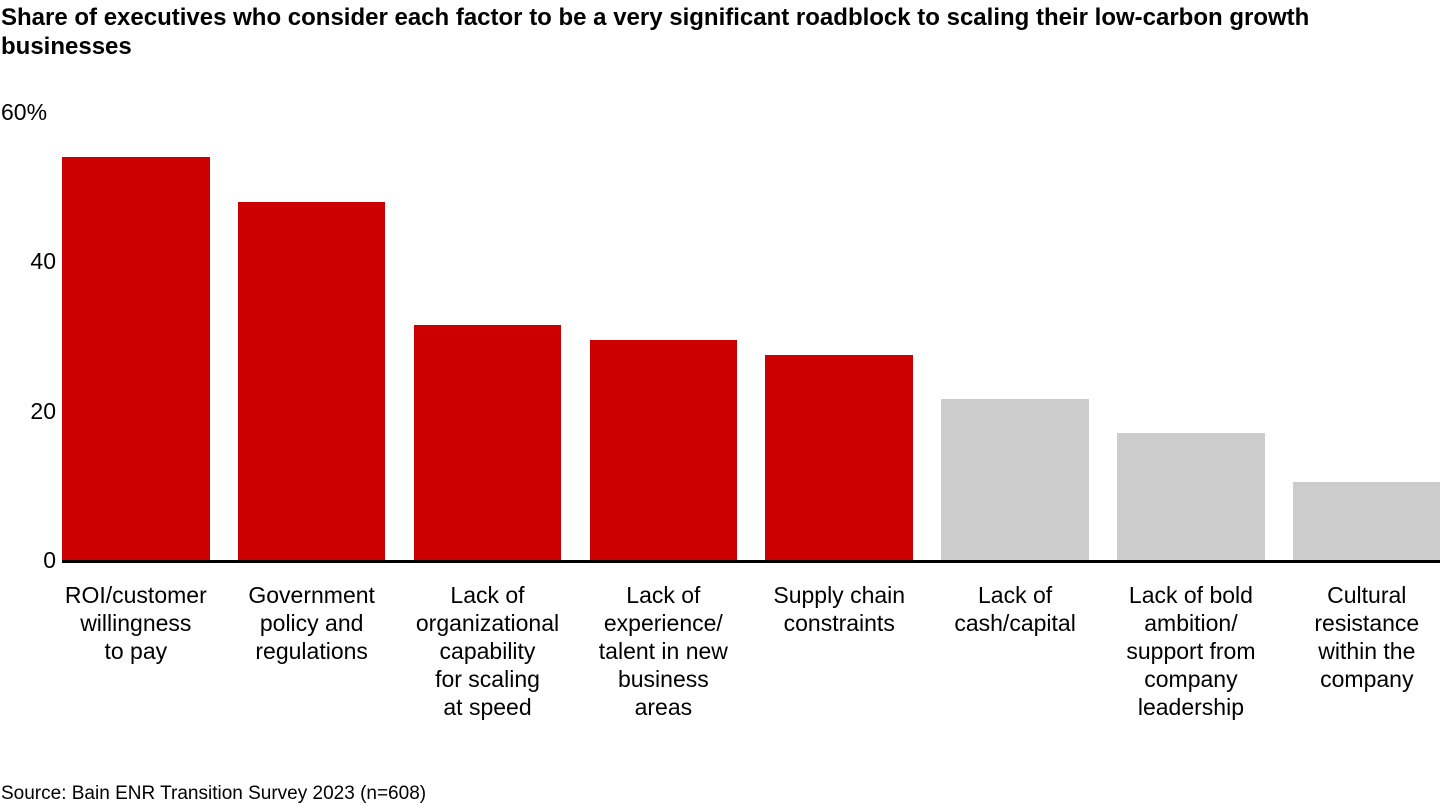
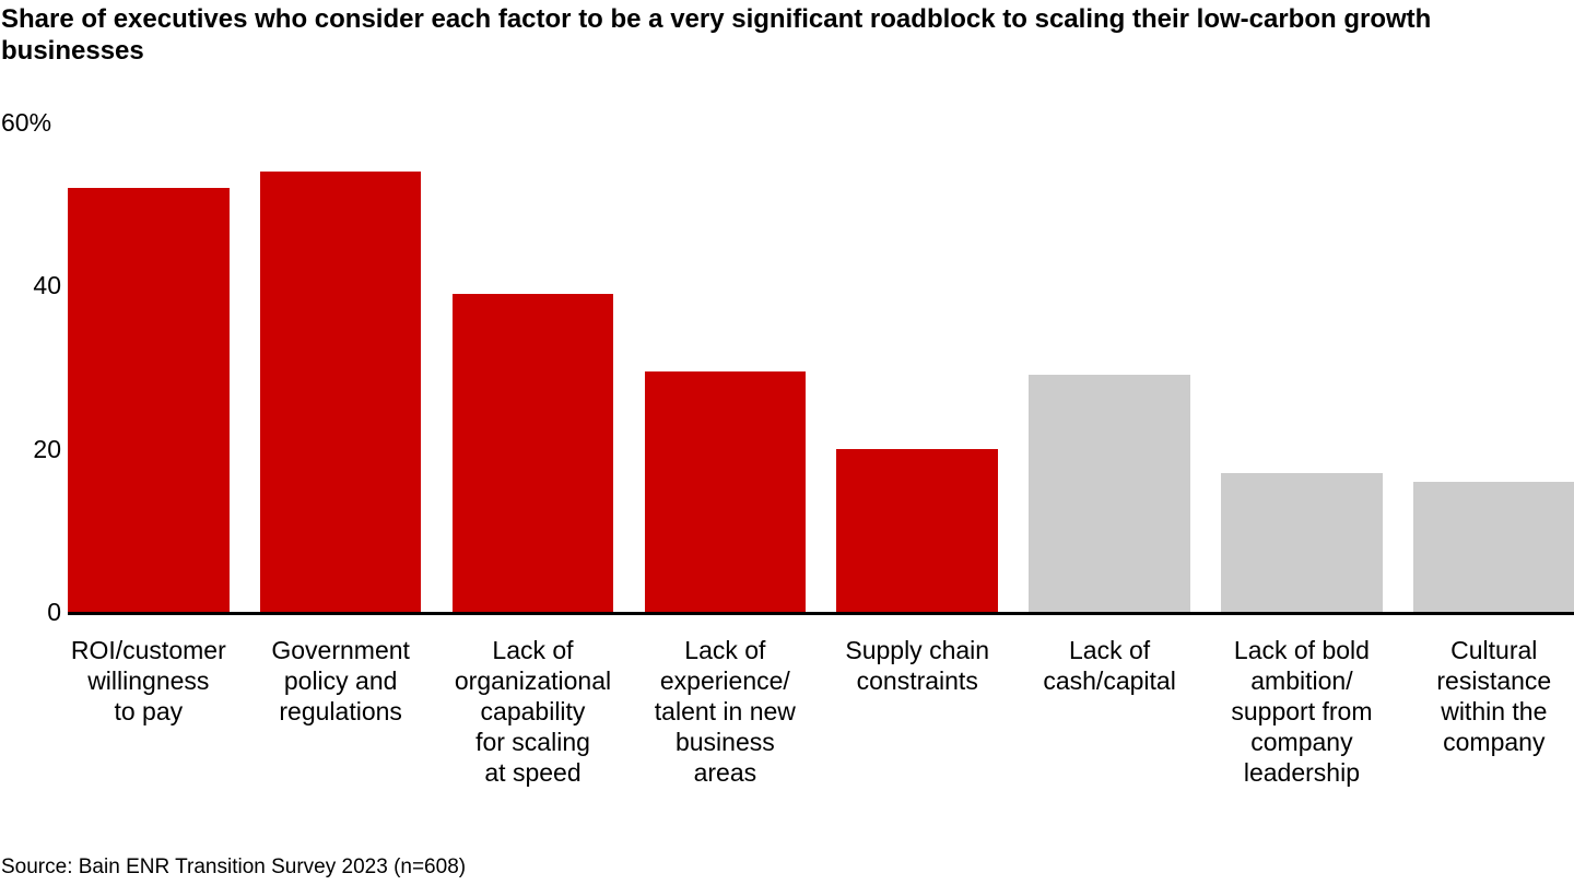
ROI/customer willingness to pay: 54 -> 52
Government policy and regulations: 48 -> 54
Lack of organizational capability for scaling at speed: 32 -> 39
Supply chain constraints: 28 -> 20
Lack of cash/capital: 22 -> 29
Cultural resistance within the company: 10 -> 16
